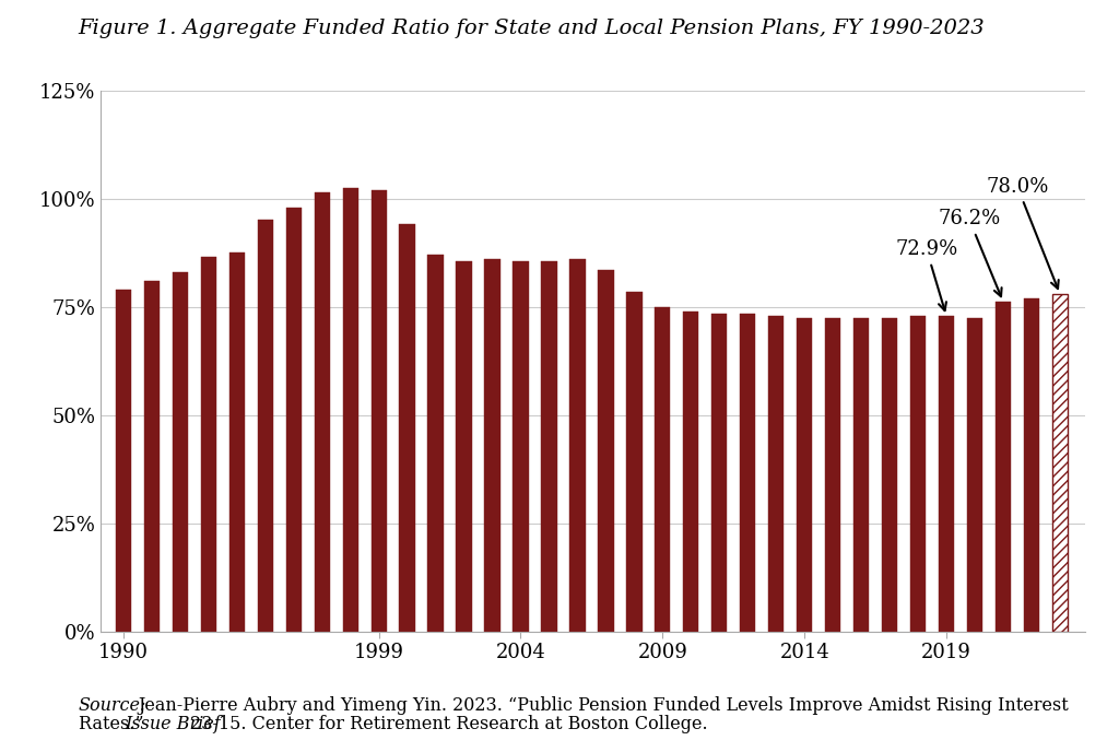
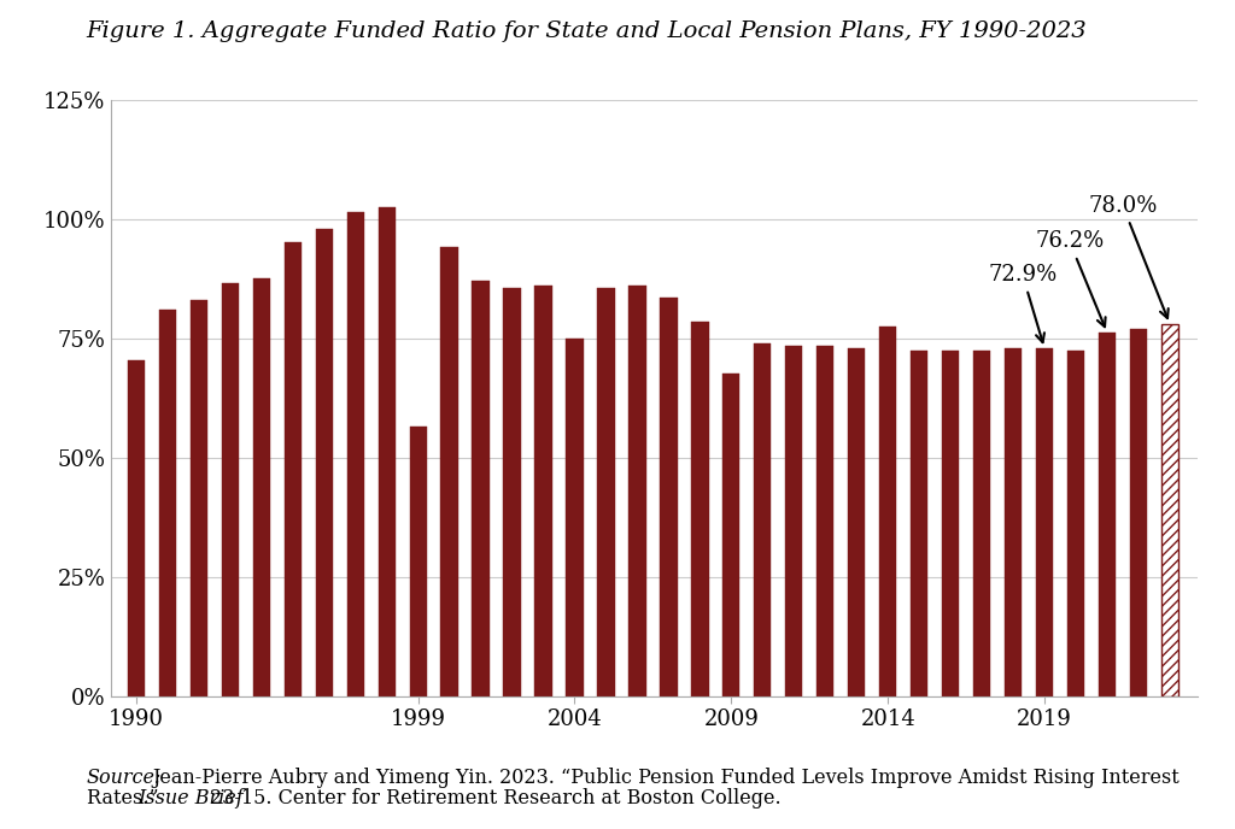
1990: 79.0% -> 70.5%
1999: 102.0% -> 56.5%
2004: 85.5% -> 75.0%
2009: 75.0% -> 67.5%
2014: 72.5% -> 77.5%
